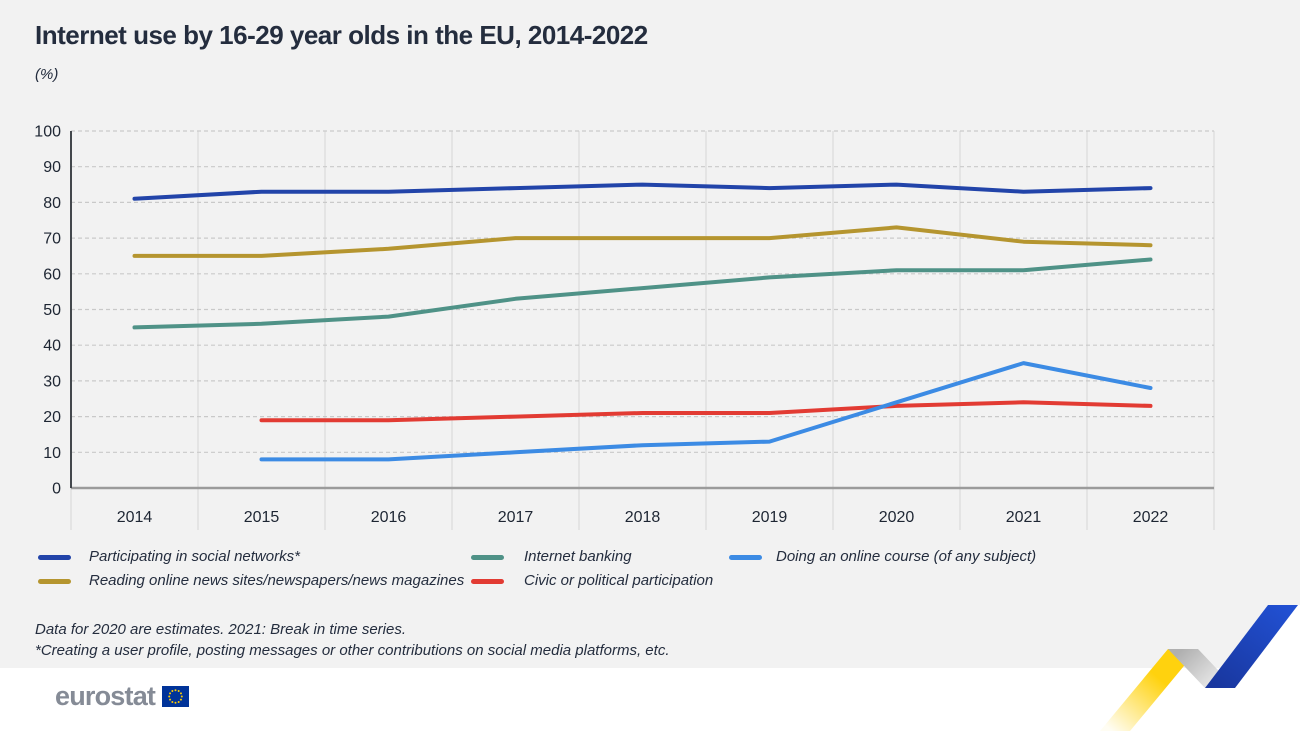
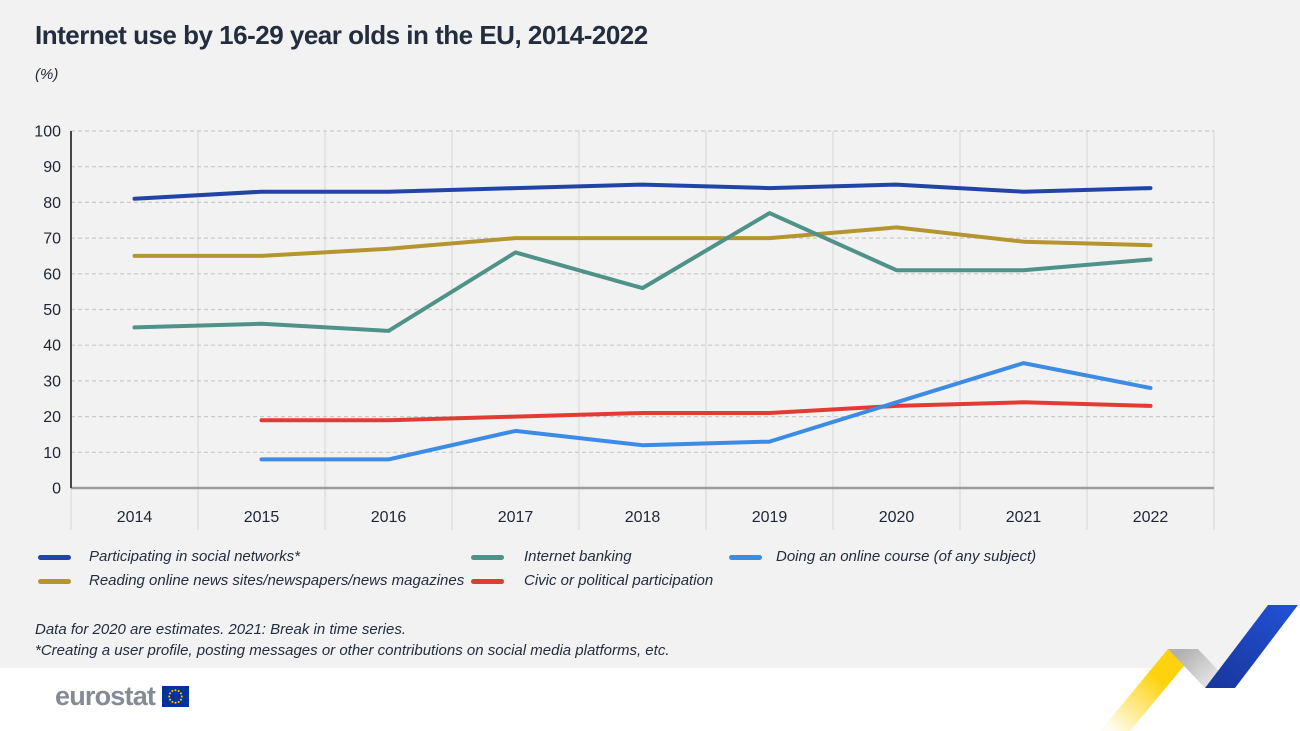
Internet banking/2016: 48 -> 44
Internet banking/2017: 53 -> 66
Doing an online course (of any subject)/2017: 10 -> 16
Internet banking/2019: 59 -> 77
